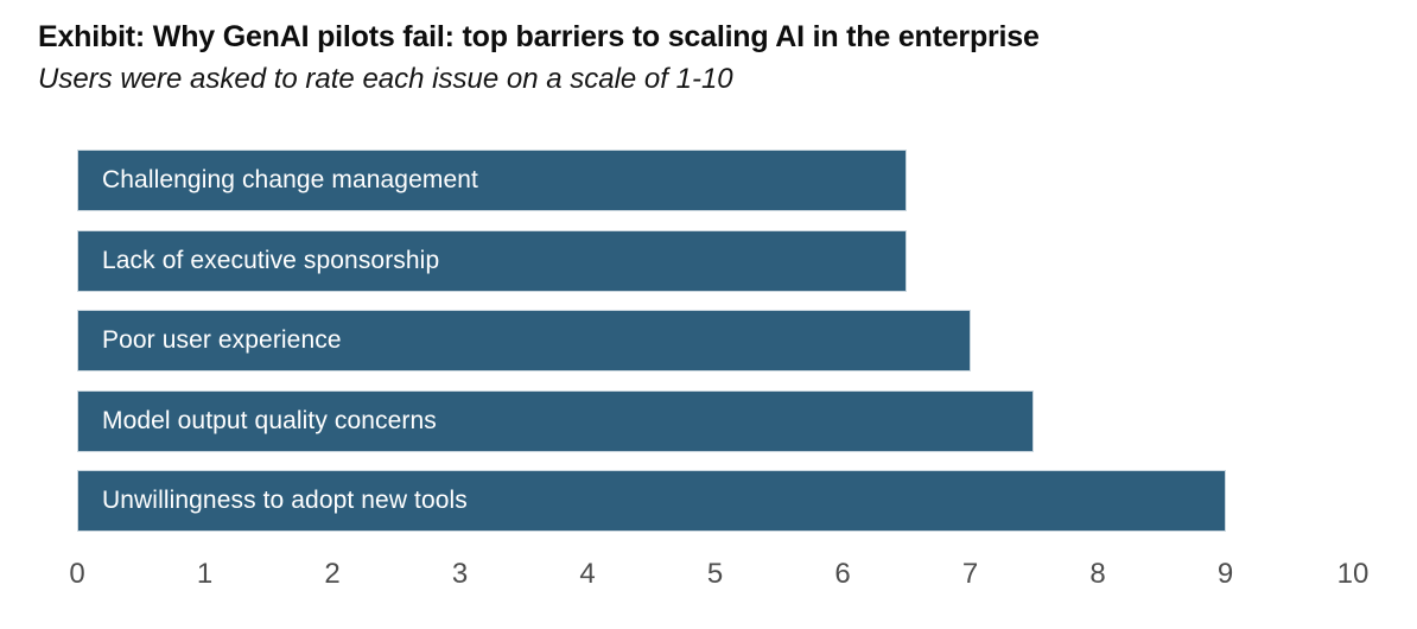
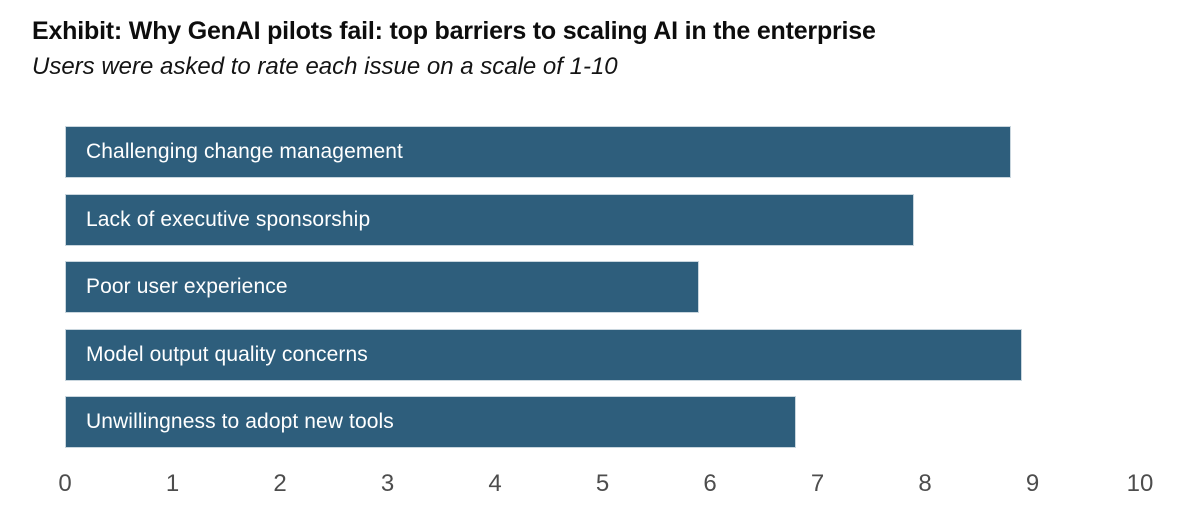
Challenging change management: 6.5 -> 8.8
Lack of executive sponsorship: 6.5 -> 7.9
Poor user experience: 7.0 -> 5.9
Model output quality concerns: 7.5 -> 8.9
Unwillingness to adopt new tools: 9.0 -> 6.8
